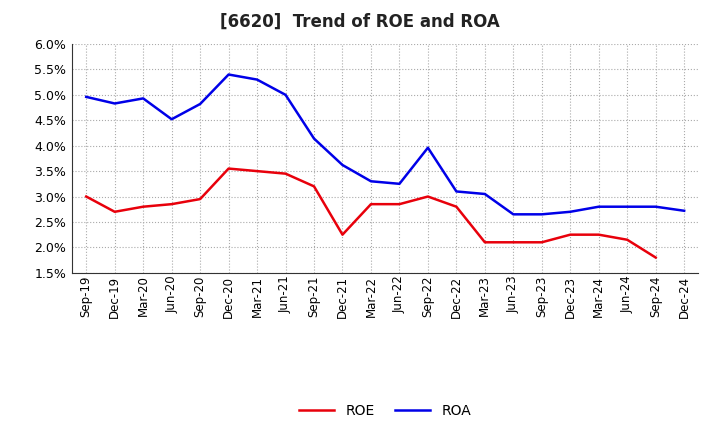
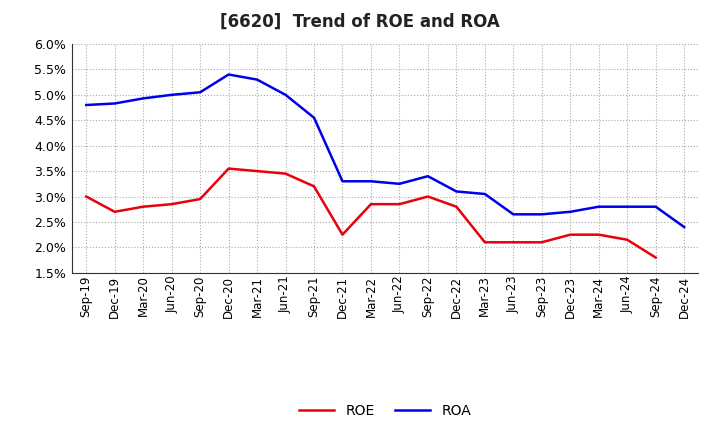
ROA/Sep-19: 4.96% -> 4.80%
ROA/Jun-20: 4.52% -> 5.00%
ROA/Sep-20: 4.82% -> 5.05%
ROA/Sep-21: 4.14% -> 4.55%
ROA/Dec-21: 3.62% -> 3.30%
ROA/Sep-22: 3.96% -> 3.40%
ROA/Dec-24: 2.72% -> 2.40%
